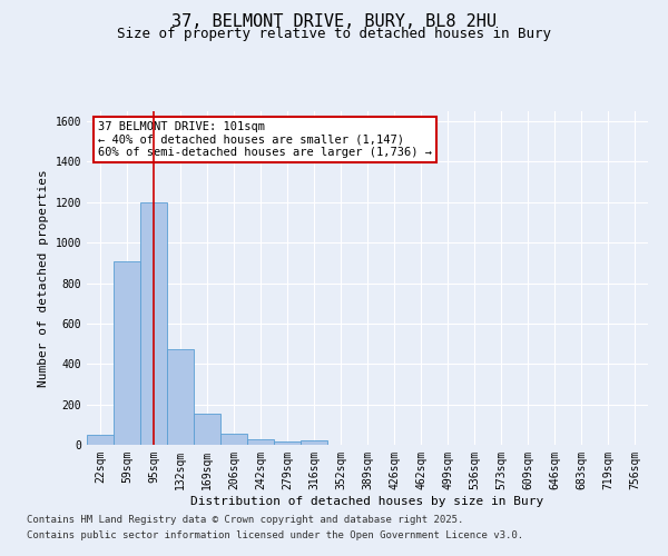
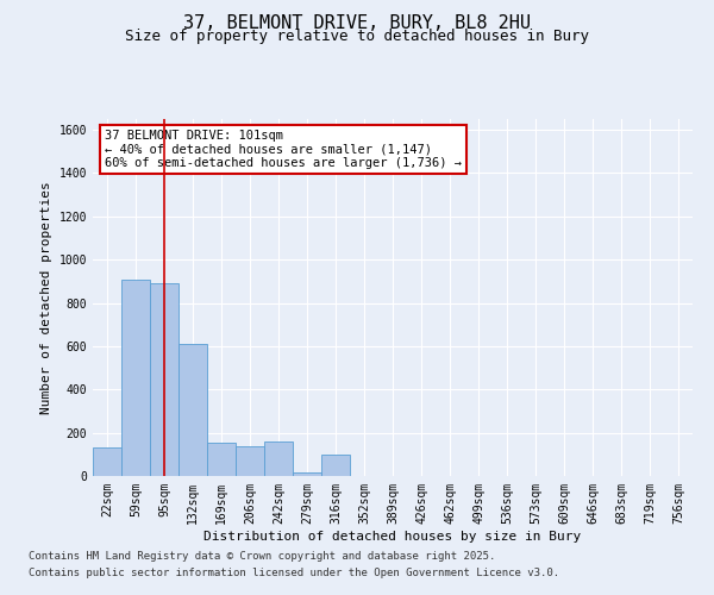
22sqm: 50 -> 130
95sqm: 1200 -> 890
132sqm: 480 -> 610
206sqm: 60 -> 140
242sqm: 30 -> 160
316sqm: 20 -> 100
